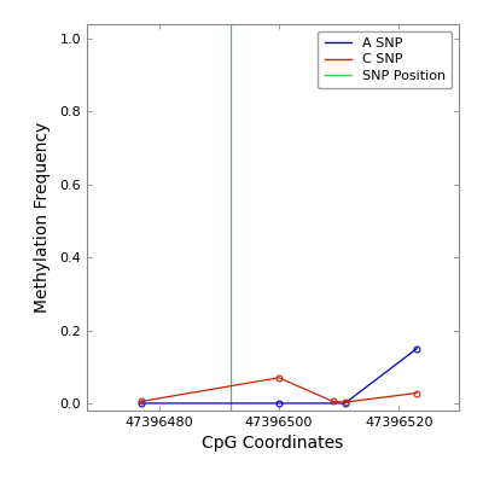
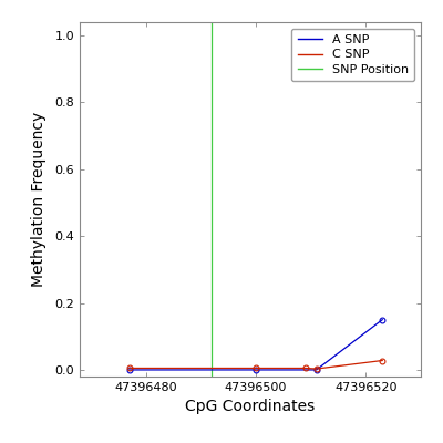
C SNP/47396500: 0.070 -> 0.005
